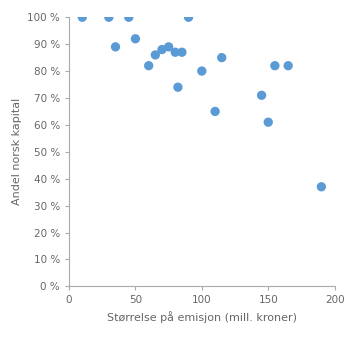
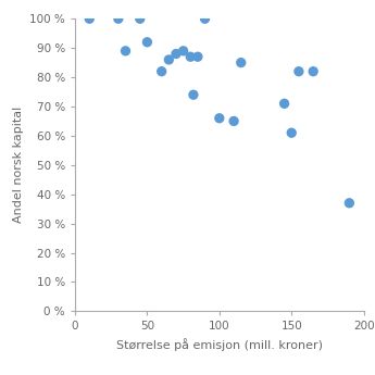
100: 80 % -> 66 %
